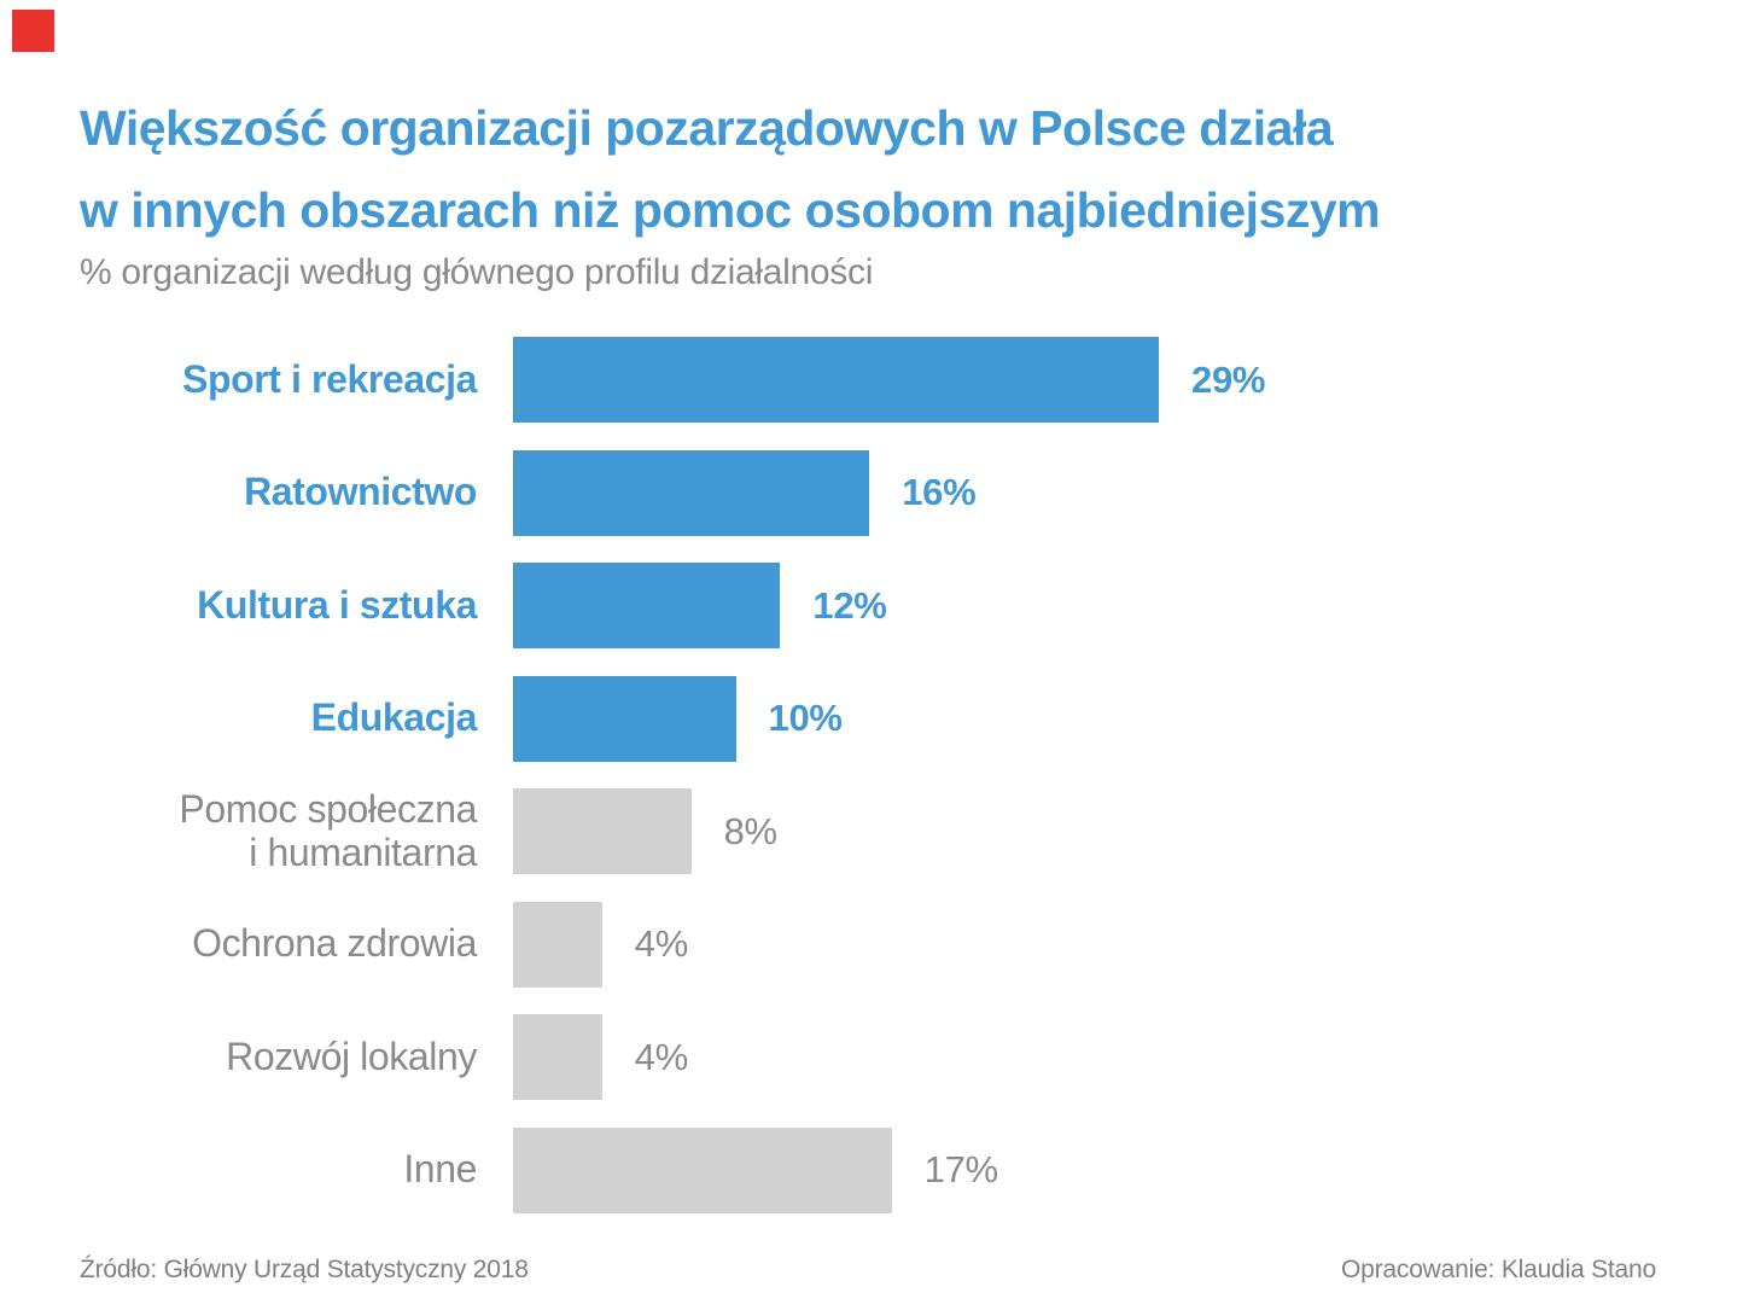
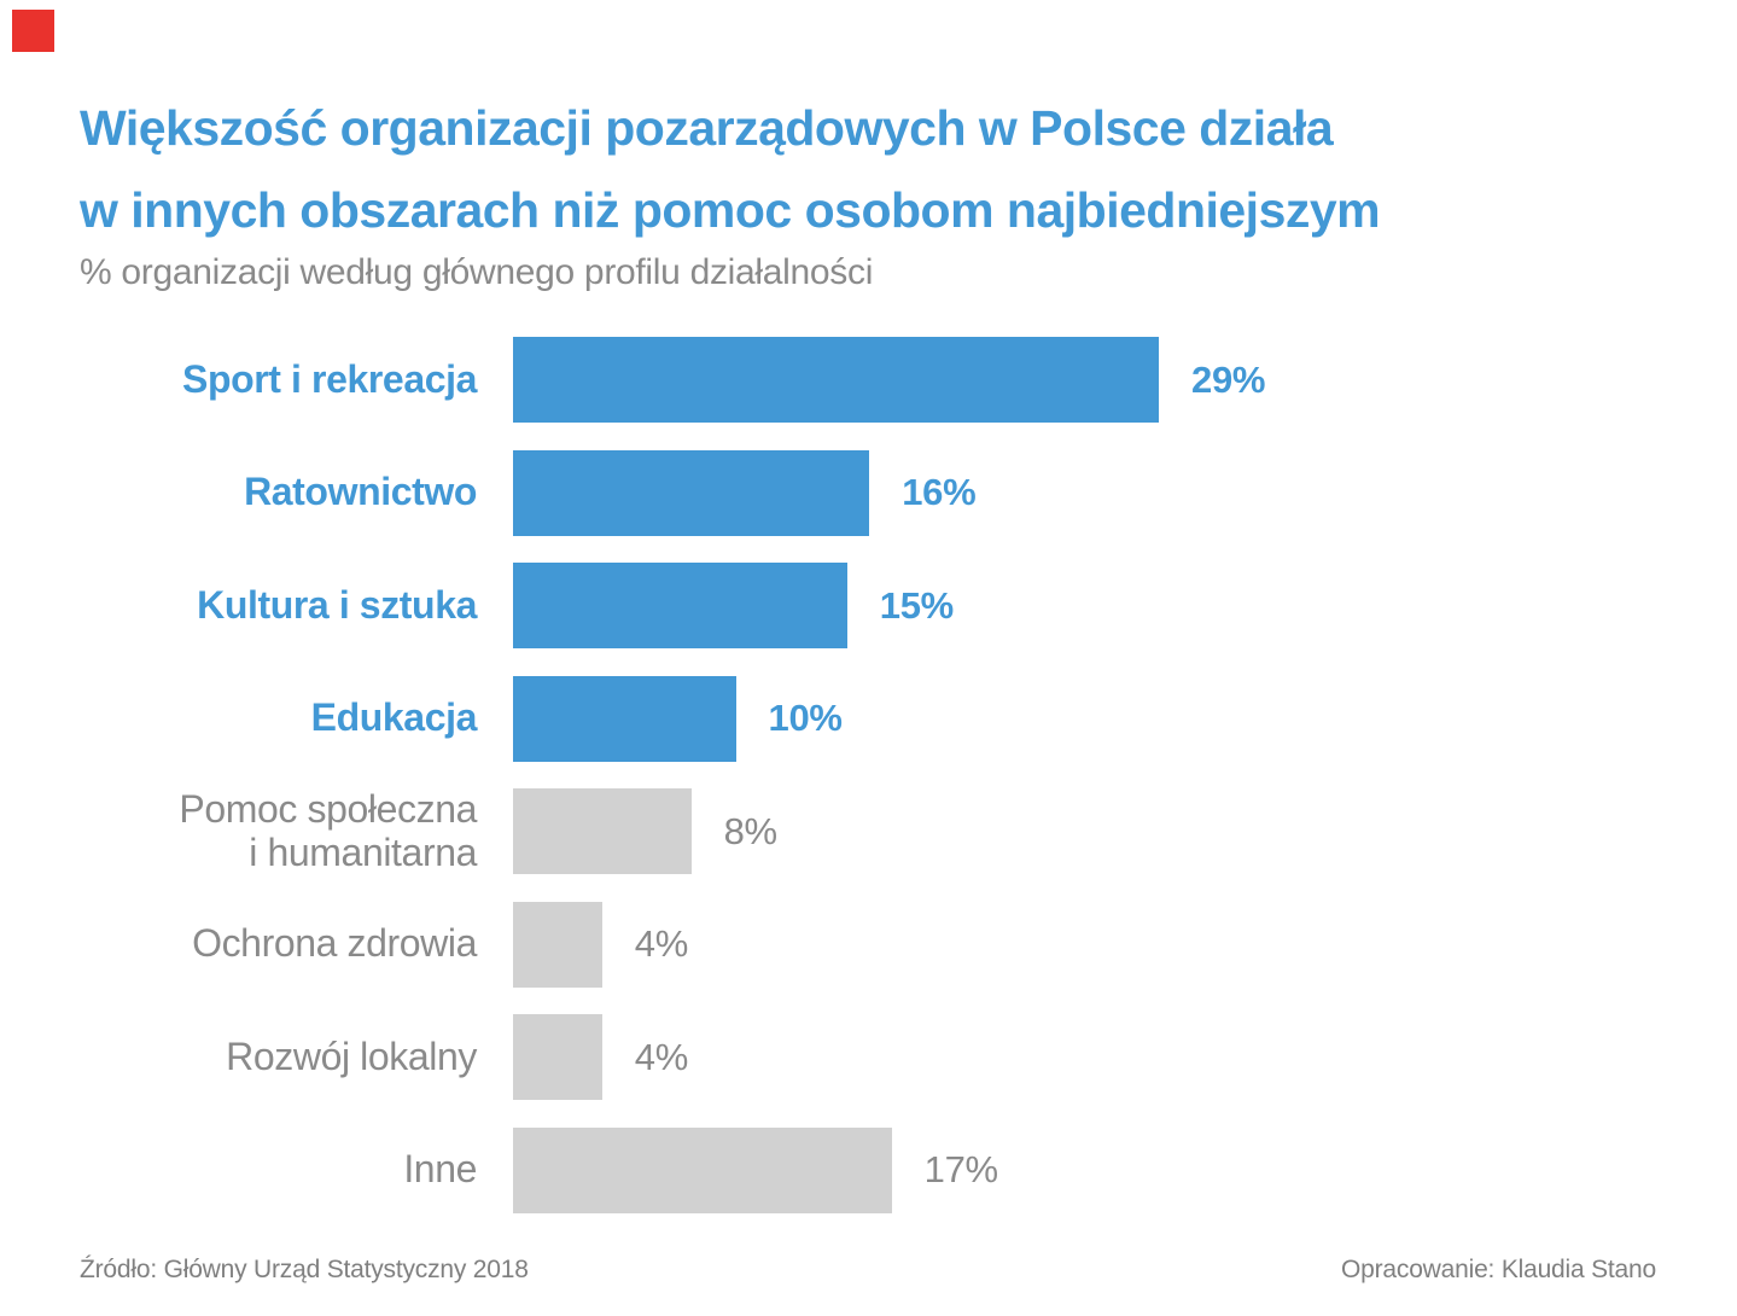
Kultura i sztuka: 12% -> 15%
